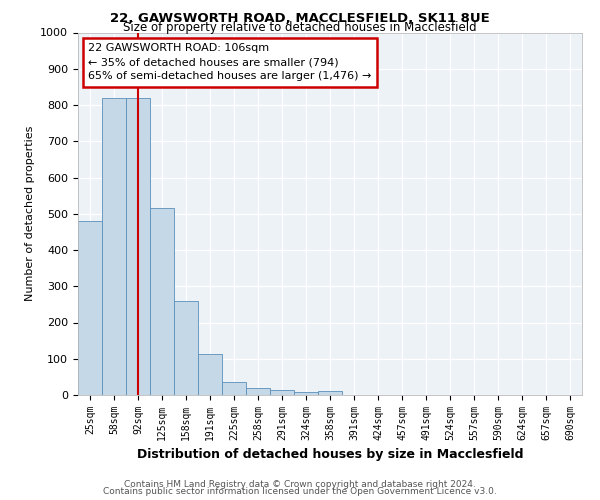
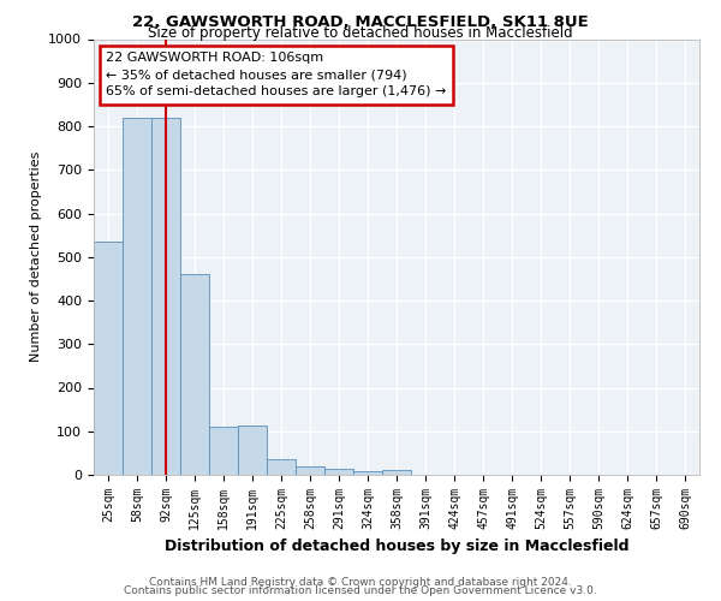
25sqm: 480 -> 535
125sqm: 515 -> 460
158sqm: 260 -> 110
